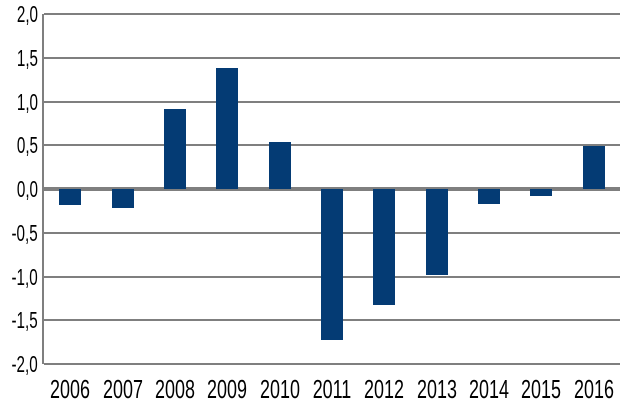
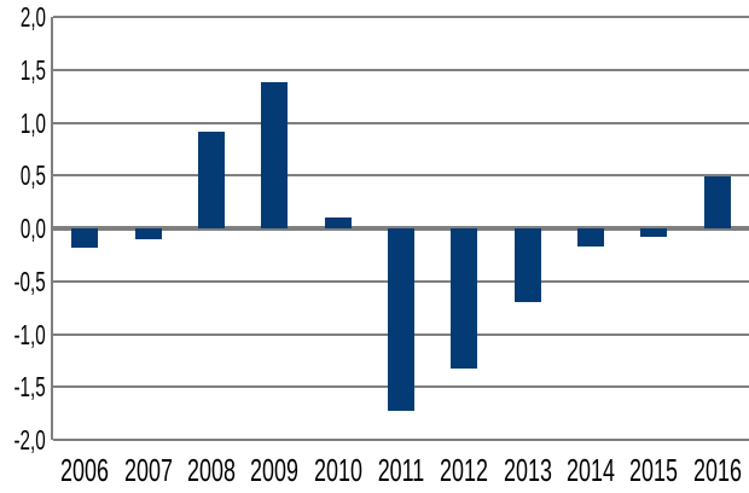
2007: -0,2 -> -0,1
2010: 0,5 -> 0,1
2013: -1,0 -> -0,7
